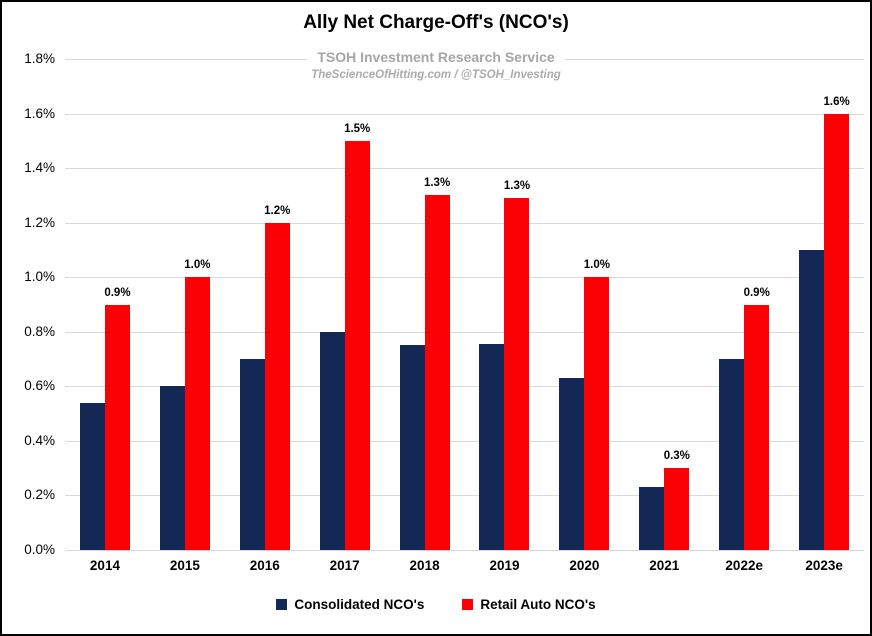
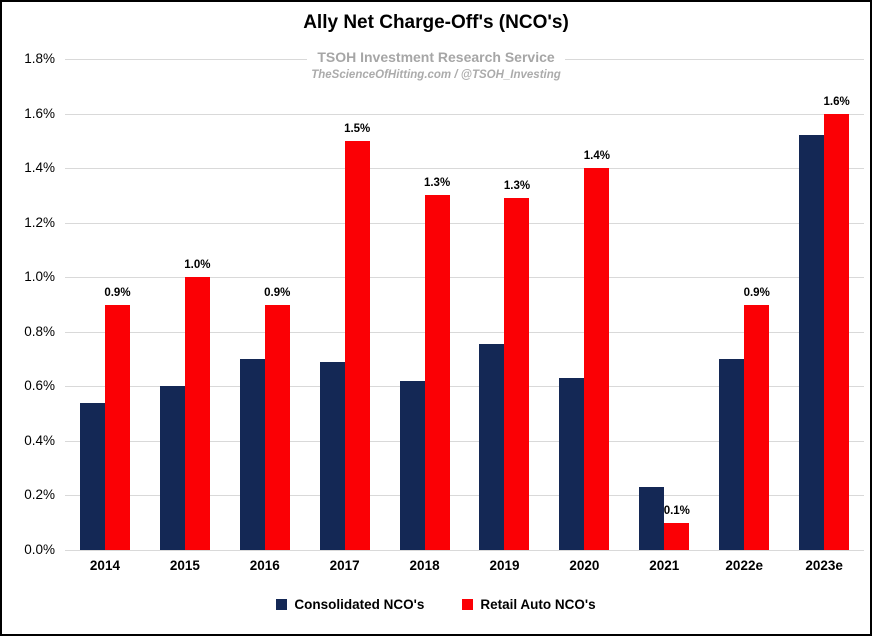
Retail Auto NCO's/2016: 1.2% -> 0.9%
Consolidated NCO's/2017: 0.80% -> 0.69%
Consolidated NCO's/2018: 0.75% -> 0.62%
Retail Auto NCO's/2020: 1.0% -> 1.4%
Retail Auto NCO's/2021: 0.3% -> 0.1%
Consolidated NCO's/2023e: 1.10% -> 1.52%
